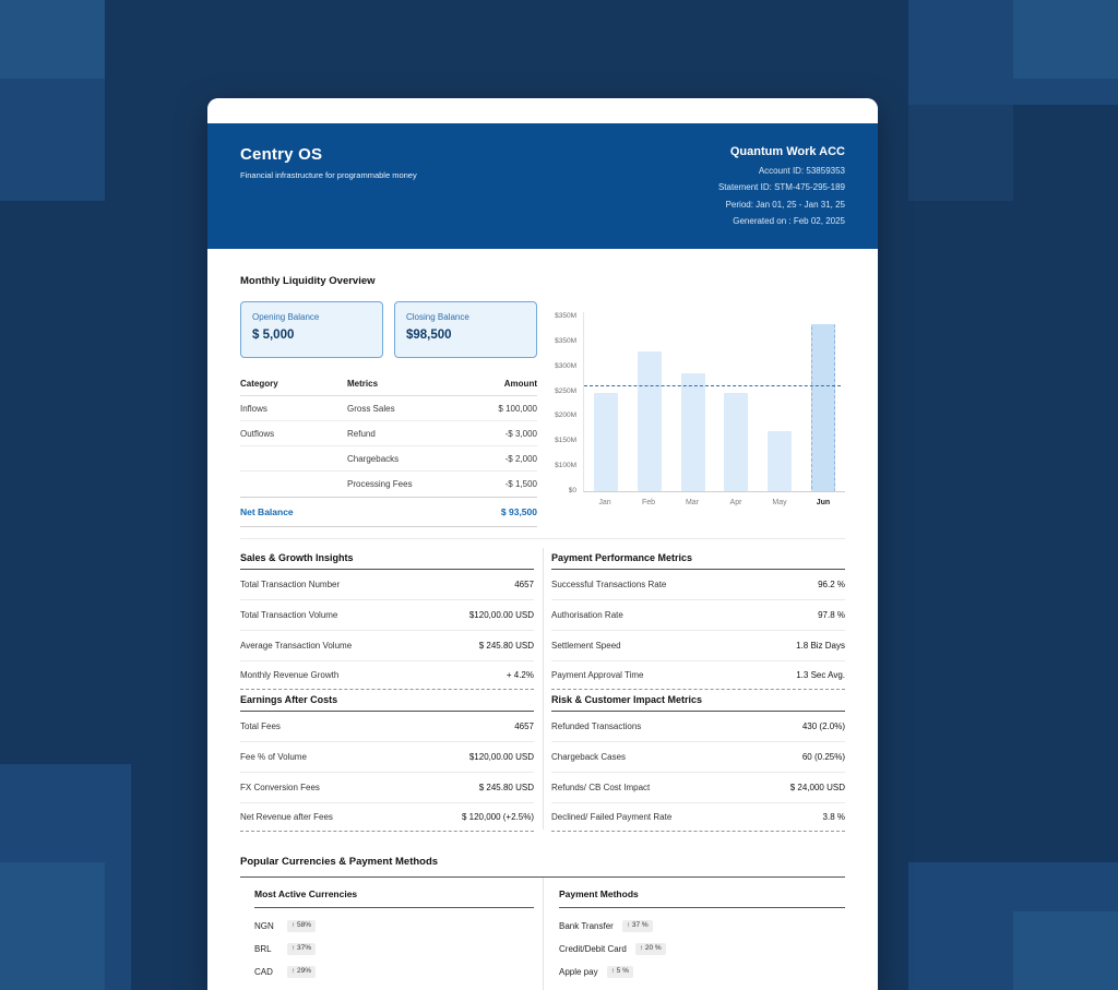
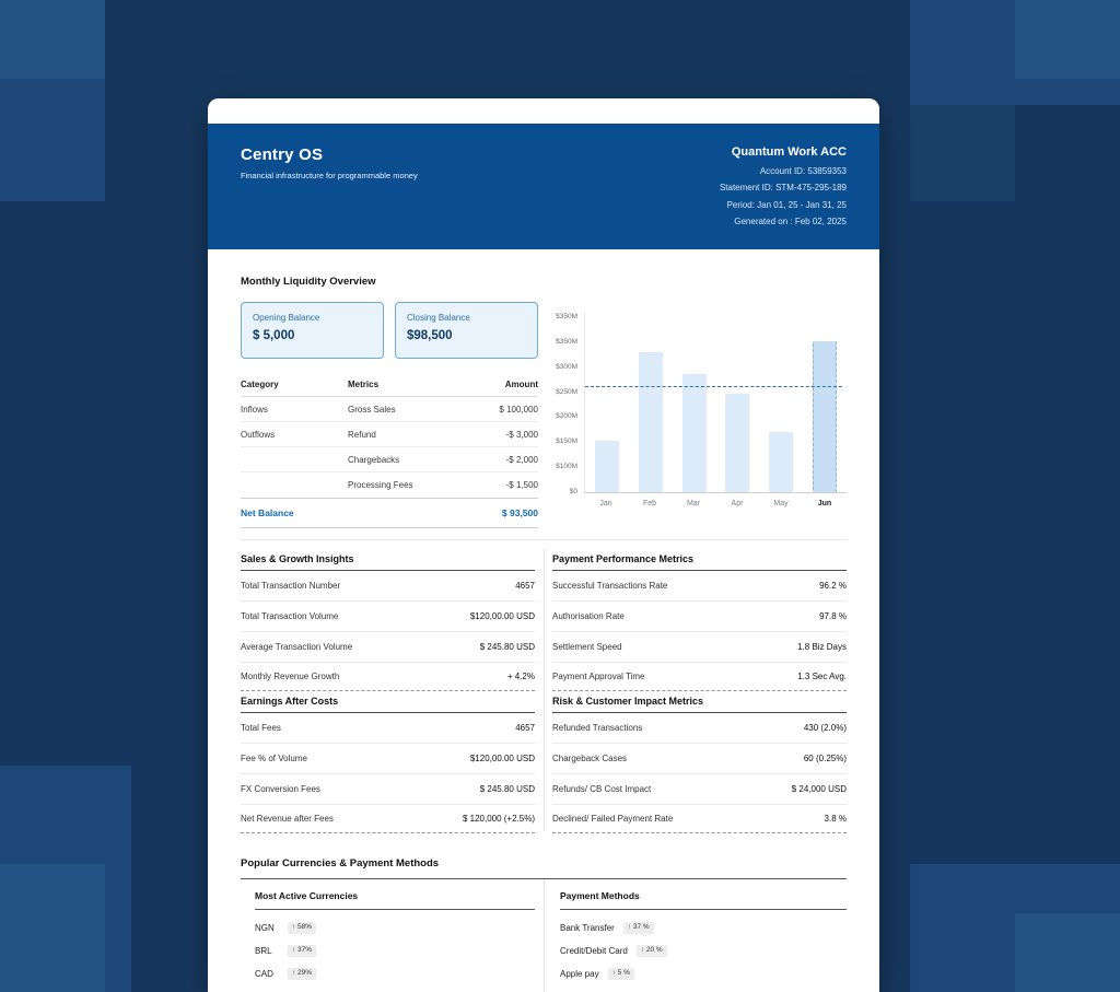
Jan: $230M -> $120M
Jun: $390M -> $350M
